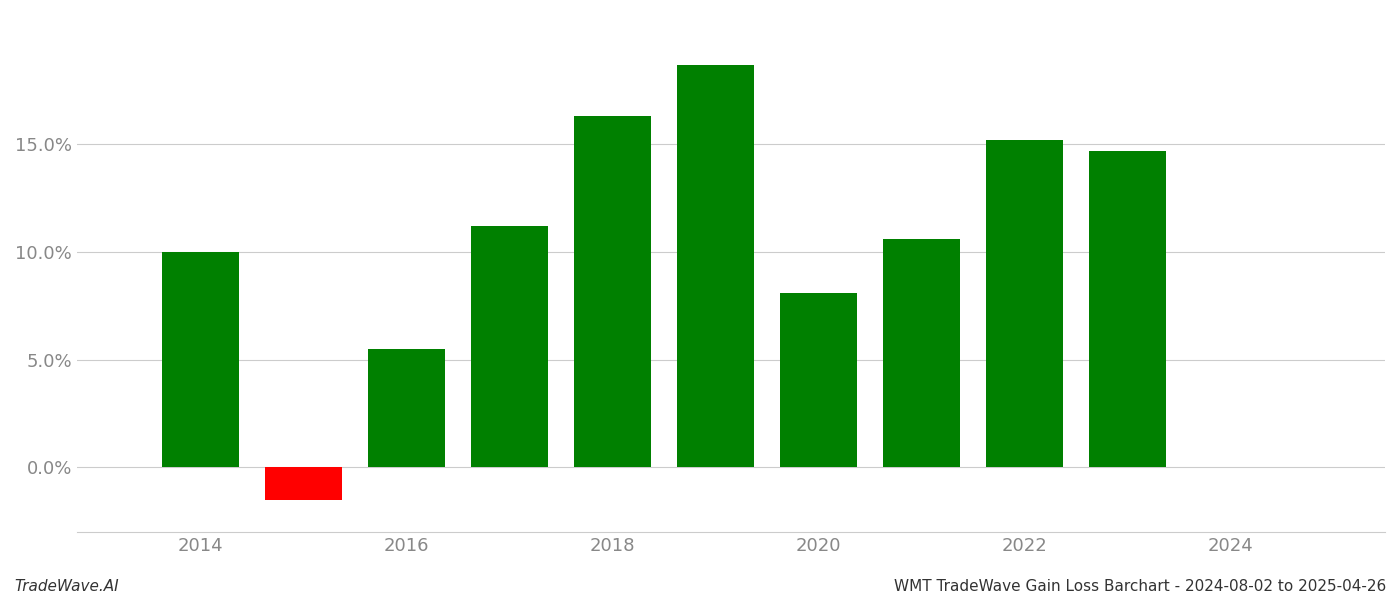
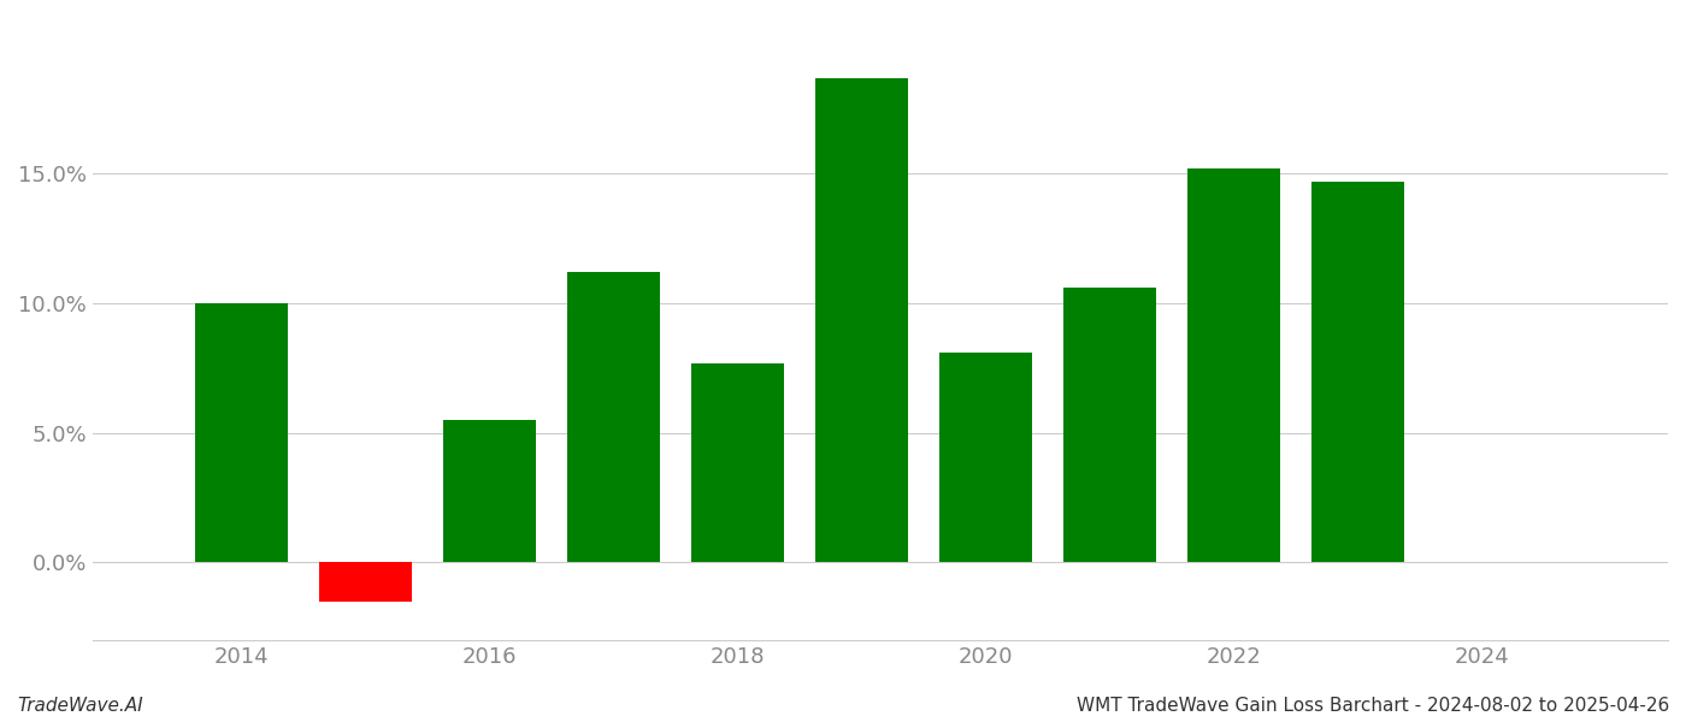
2018: 16.3% -> 7.7%
